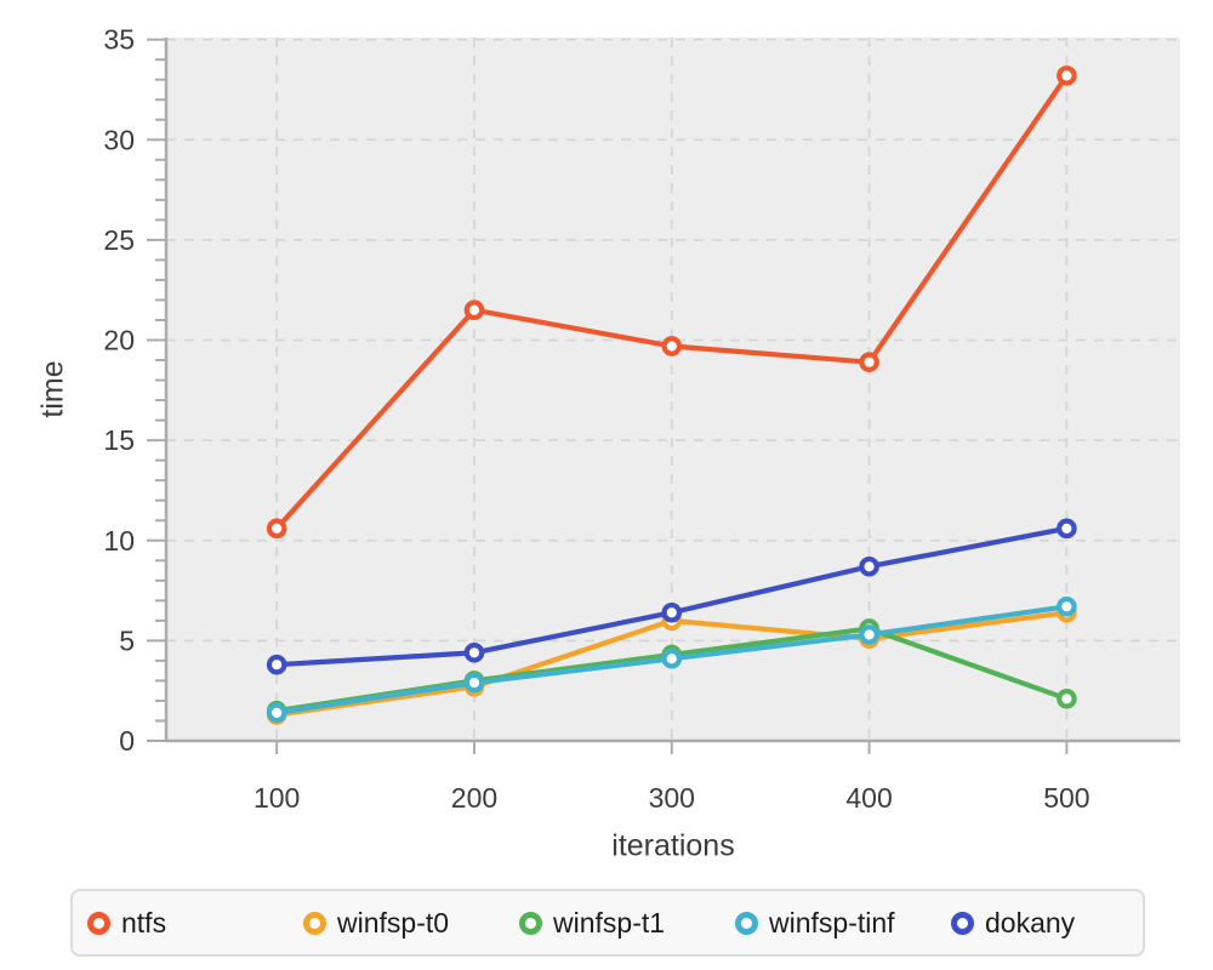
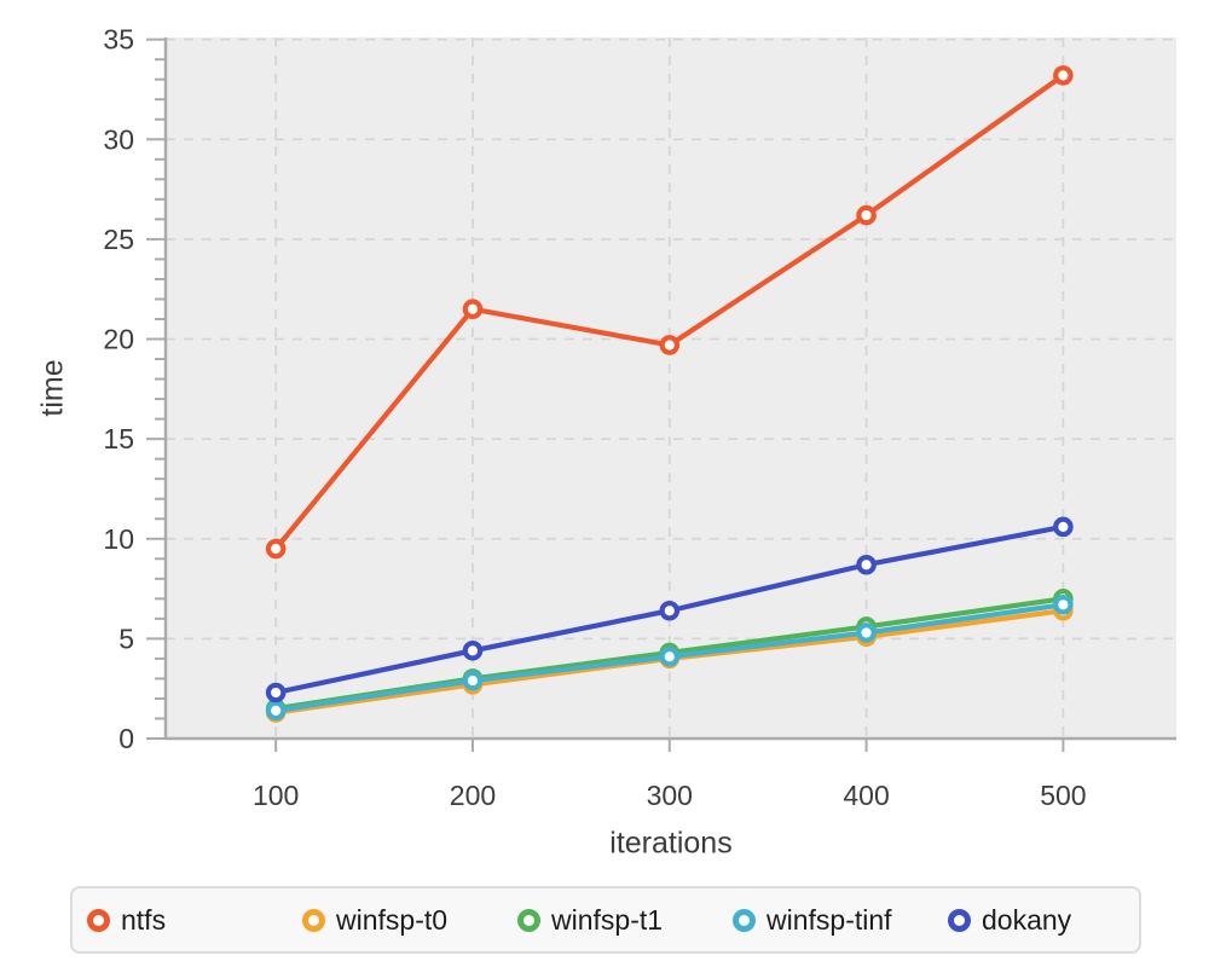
ntfs/100: 10.6 -> 9.5
dokany/100: 3.8 -> 2.3
winfsp-t0/300: 6.0 -> 4.0
ntfs/400: 18.9 -> 26.2
winfsp-t1/500: 2.1 -> 7.0
